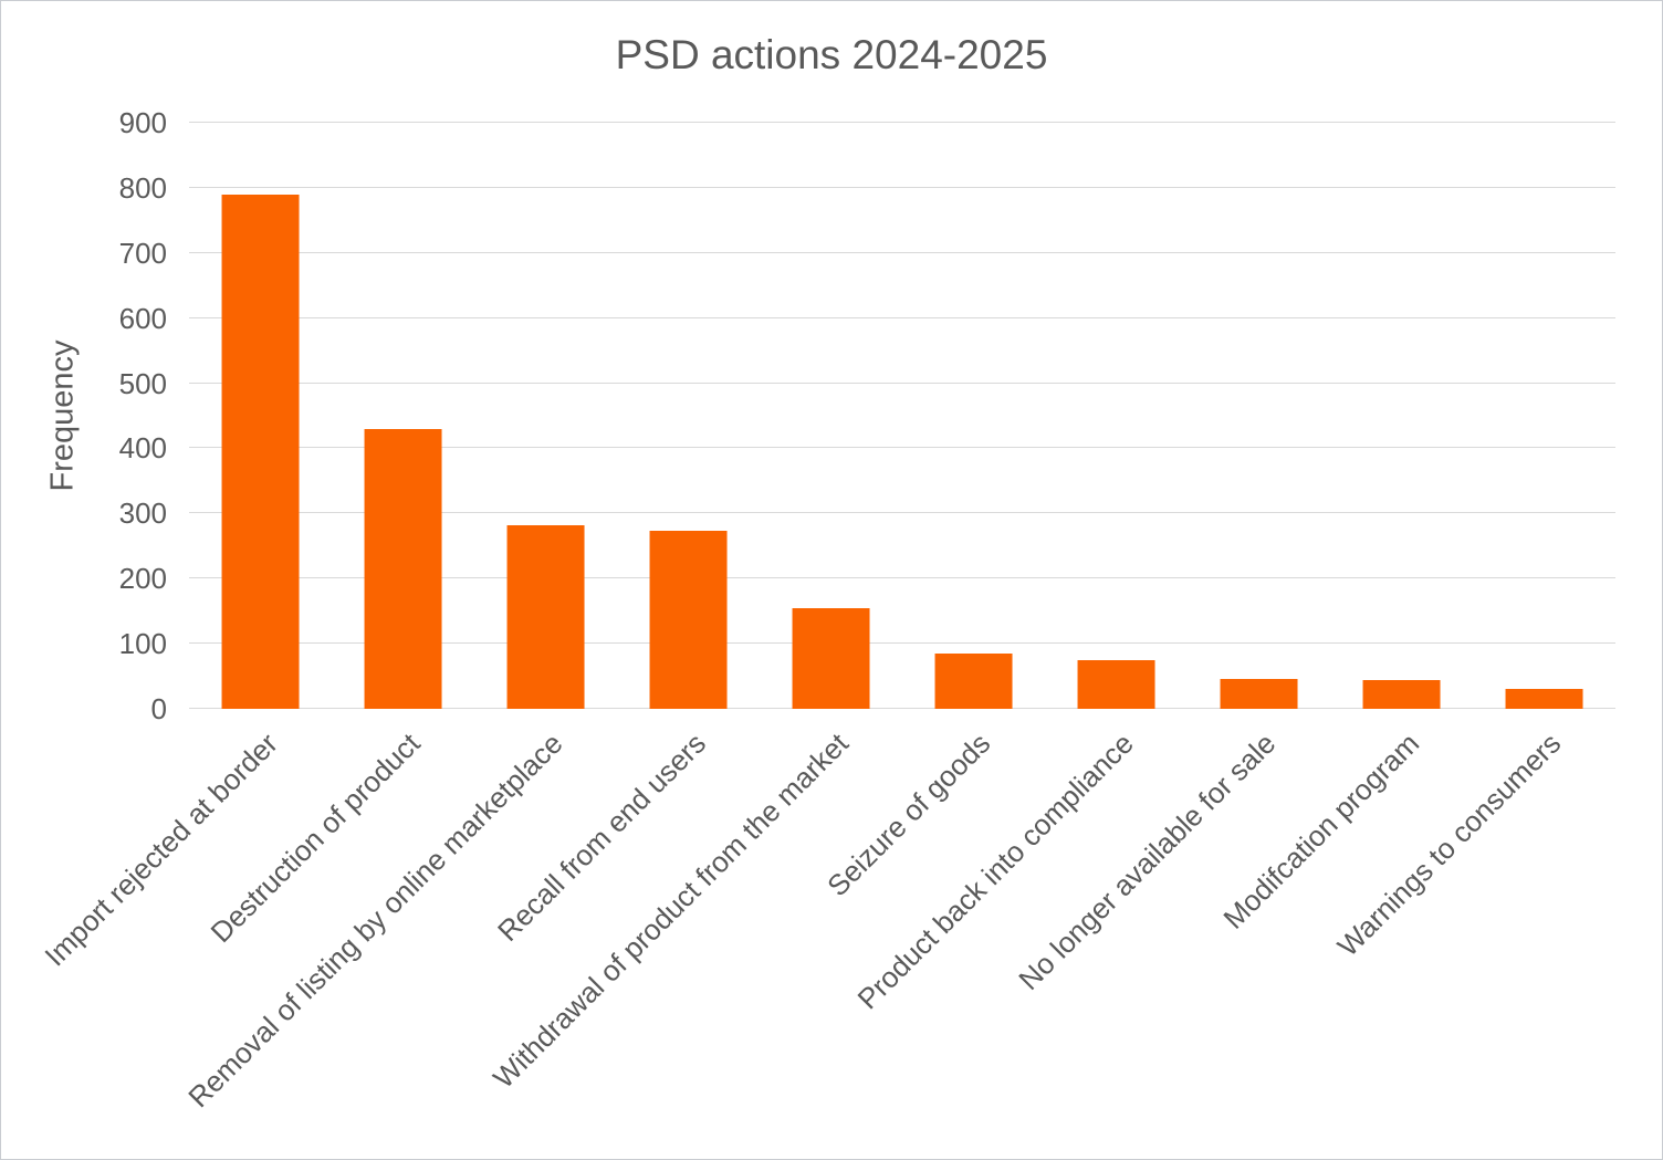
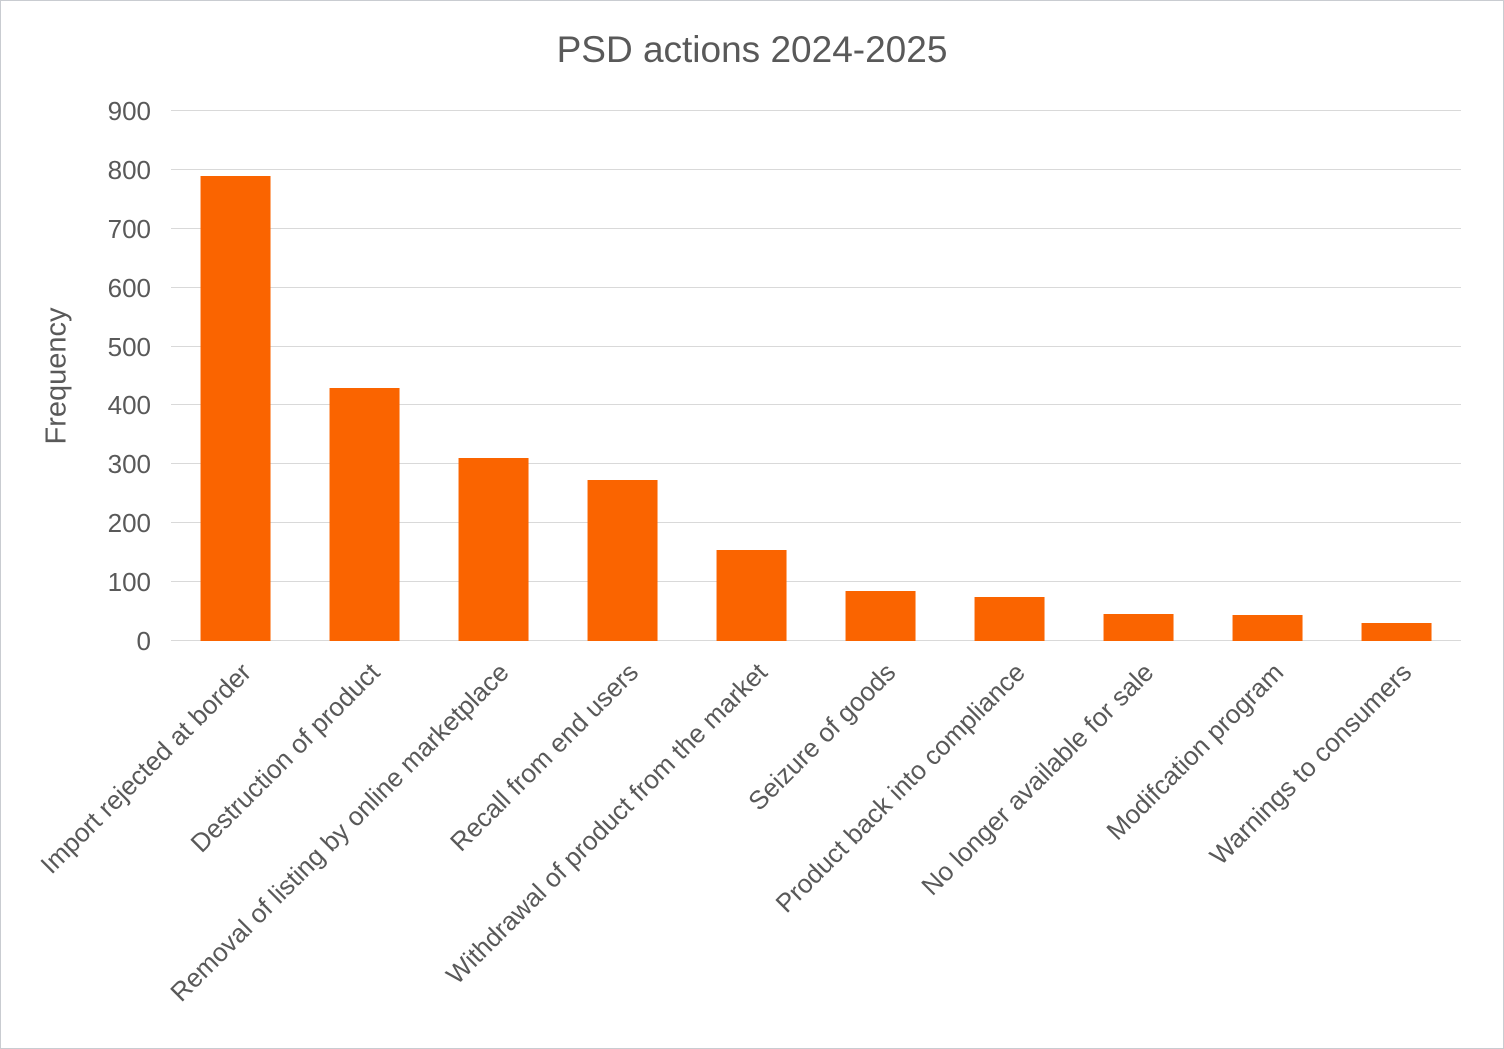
Removal of listing by online marketplace: 280 -> 310
